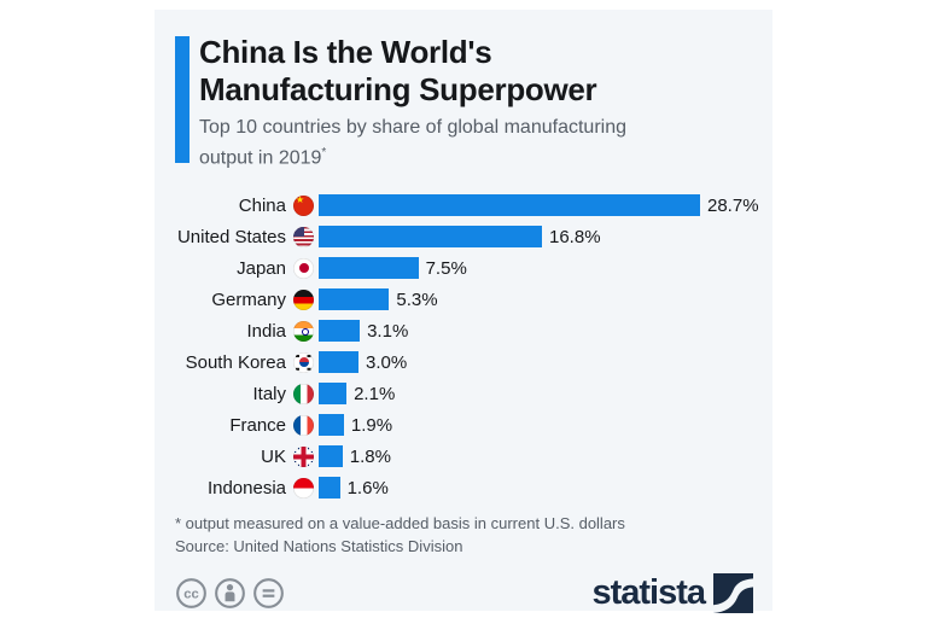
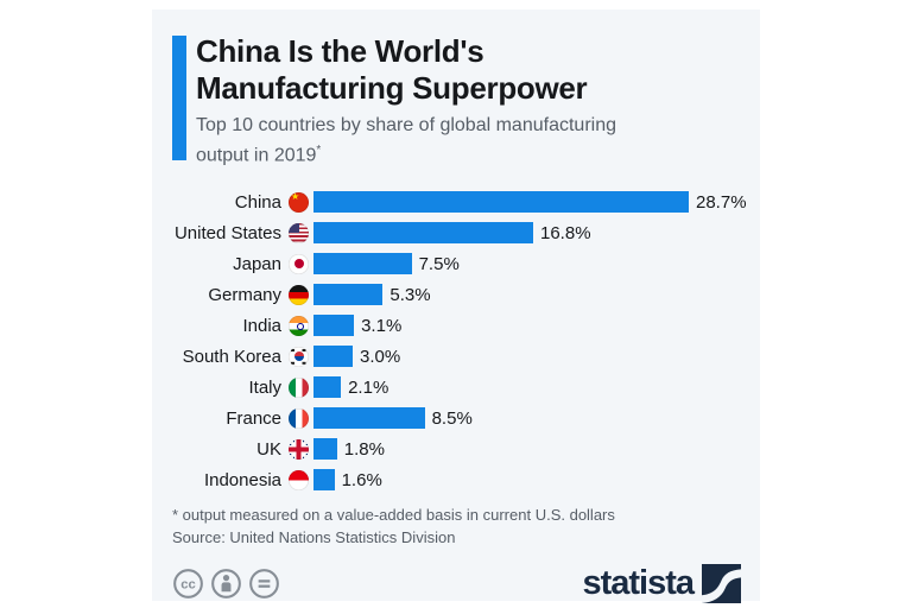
France: 1.9% -> 8.5%
